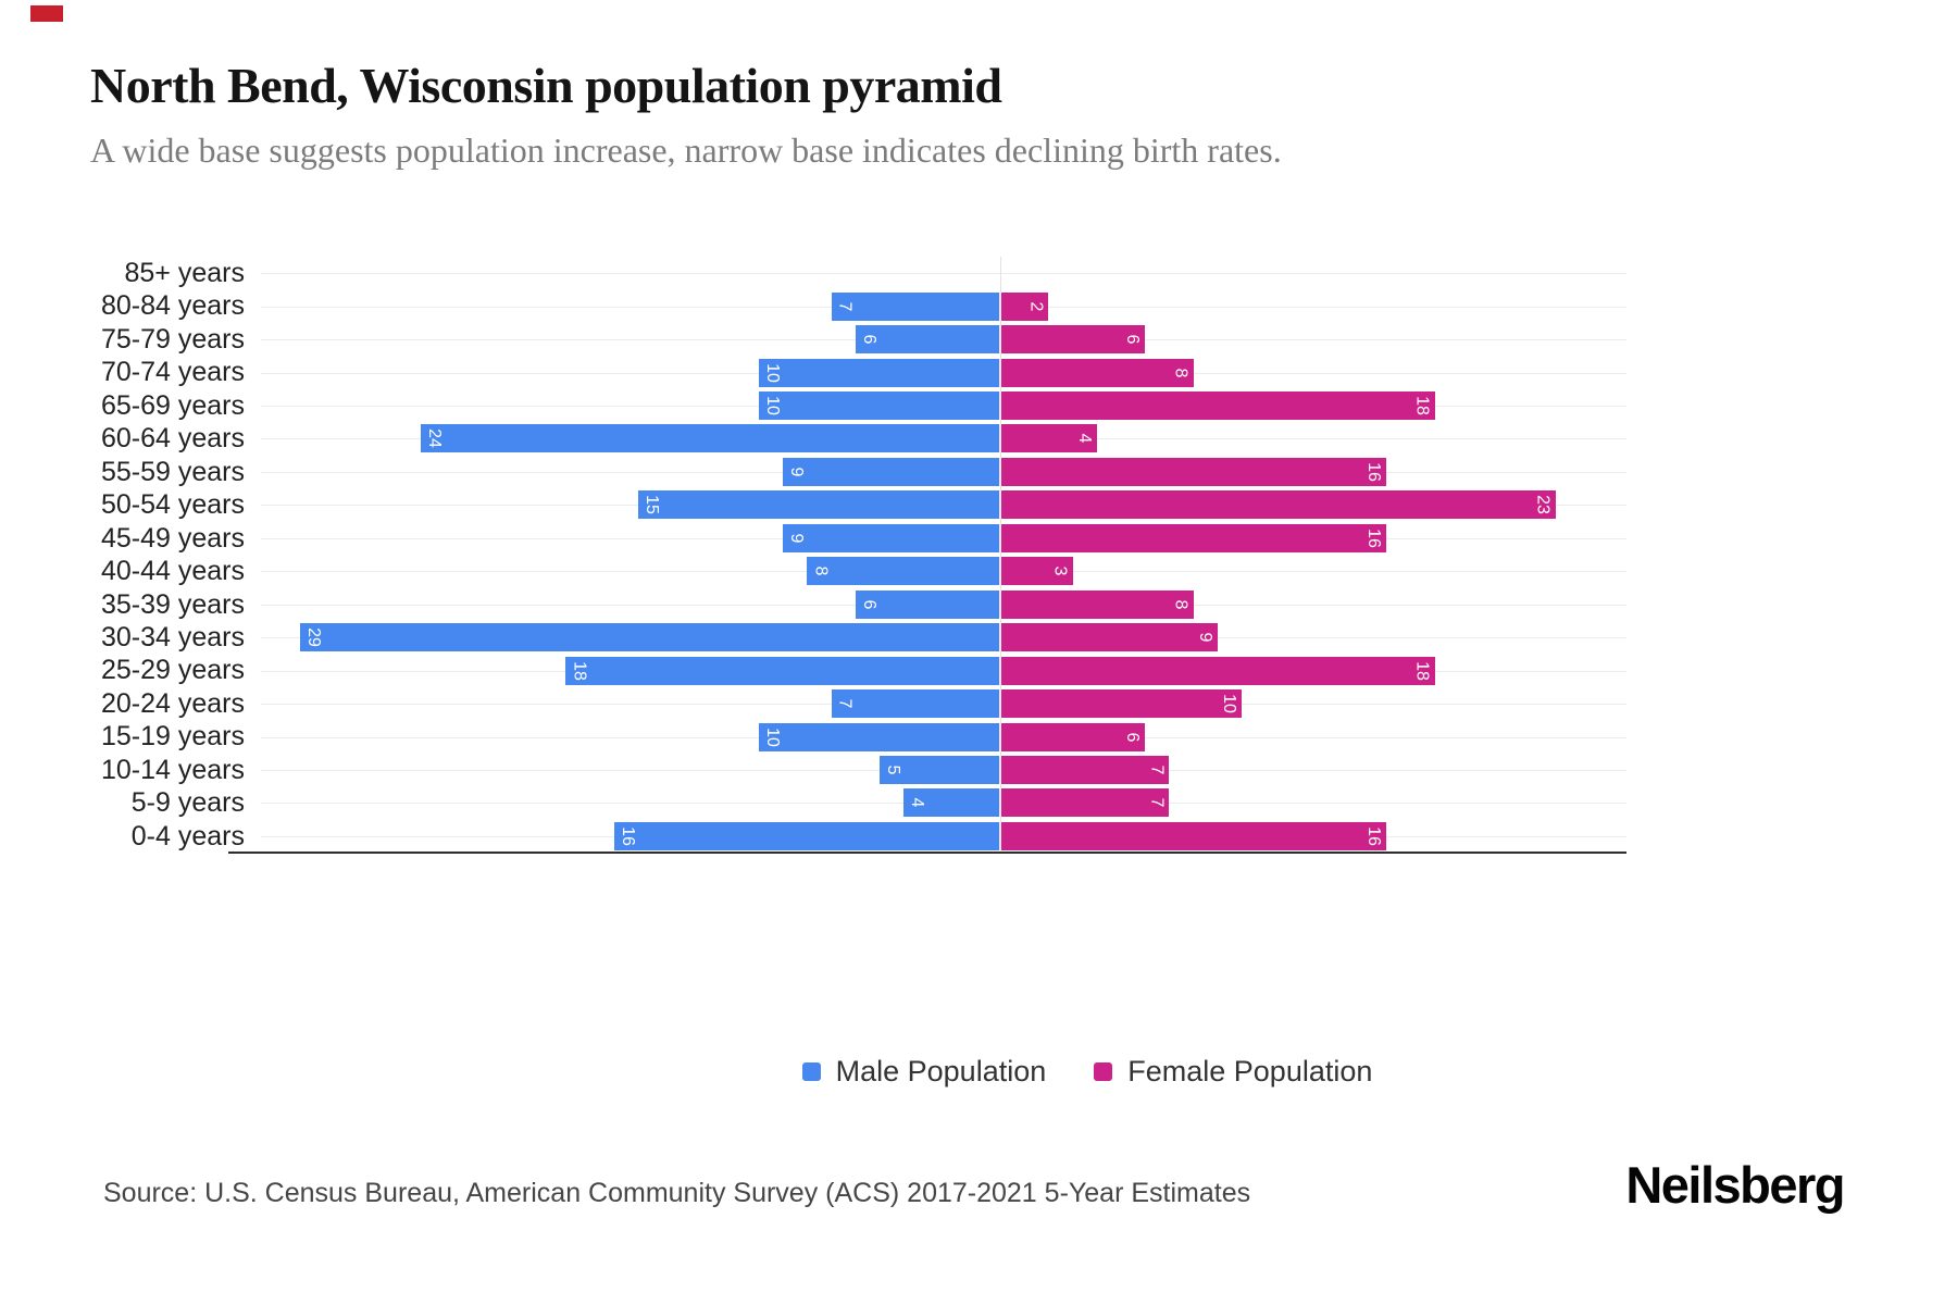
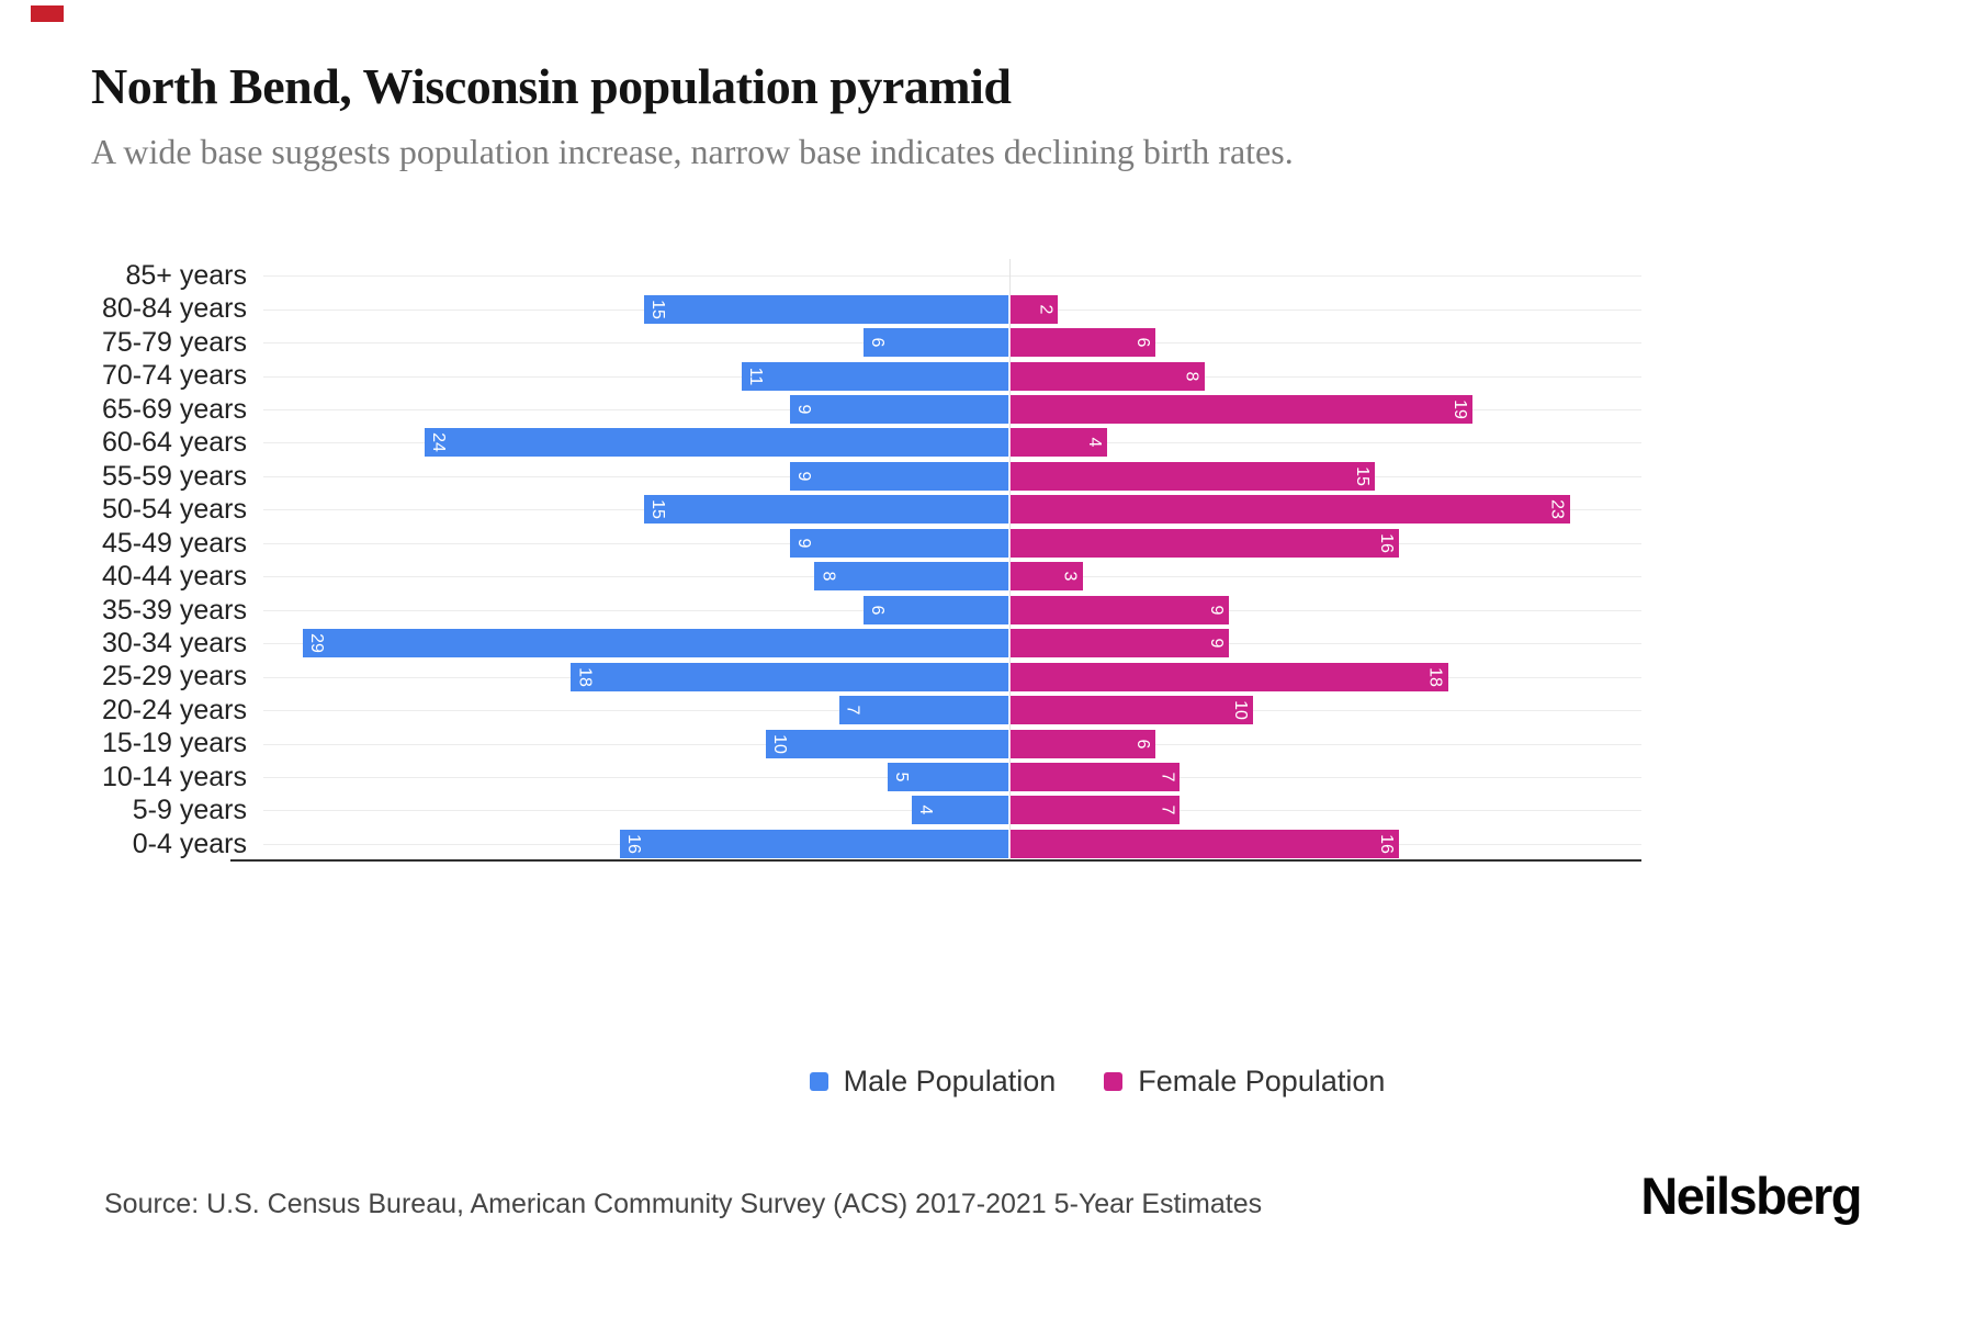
Male Population/80-84 years: 7 -> 15
Male Population/70-74 years: 10 -> 11
Male Population/65-69 years: 10 -> 9
Female Population/65-69 years: 18 -> 19
Female Population/55-59 years: 16 -> 15
Female Population/35-39 years: 8 -> 9
